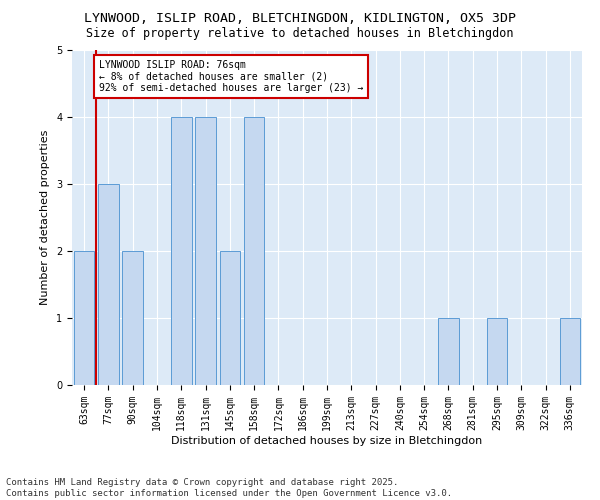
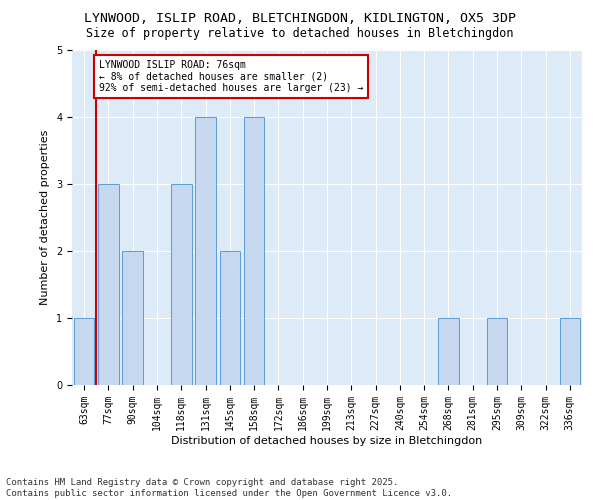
63sqm: 2 -> 1
118sqm: 4 -> 3
